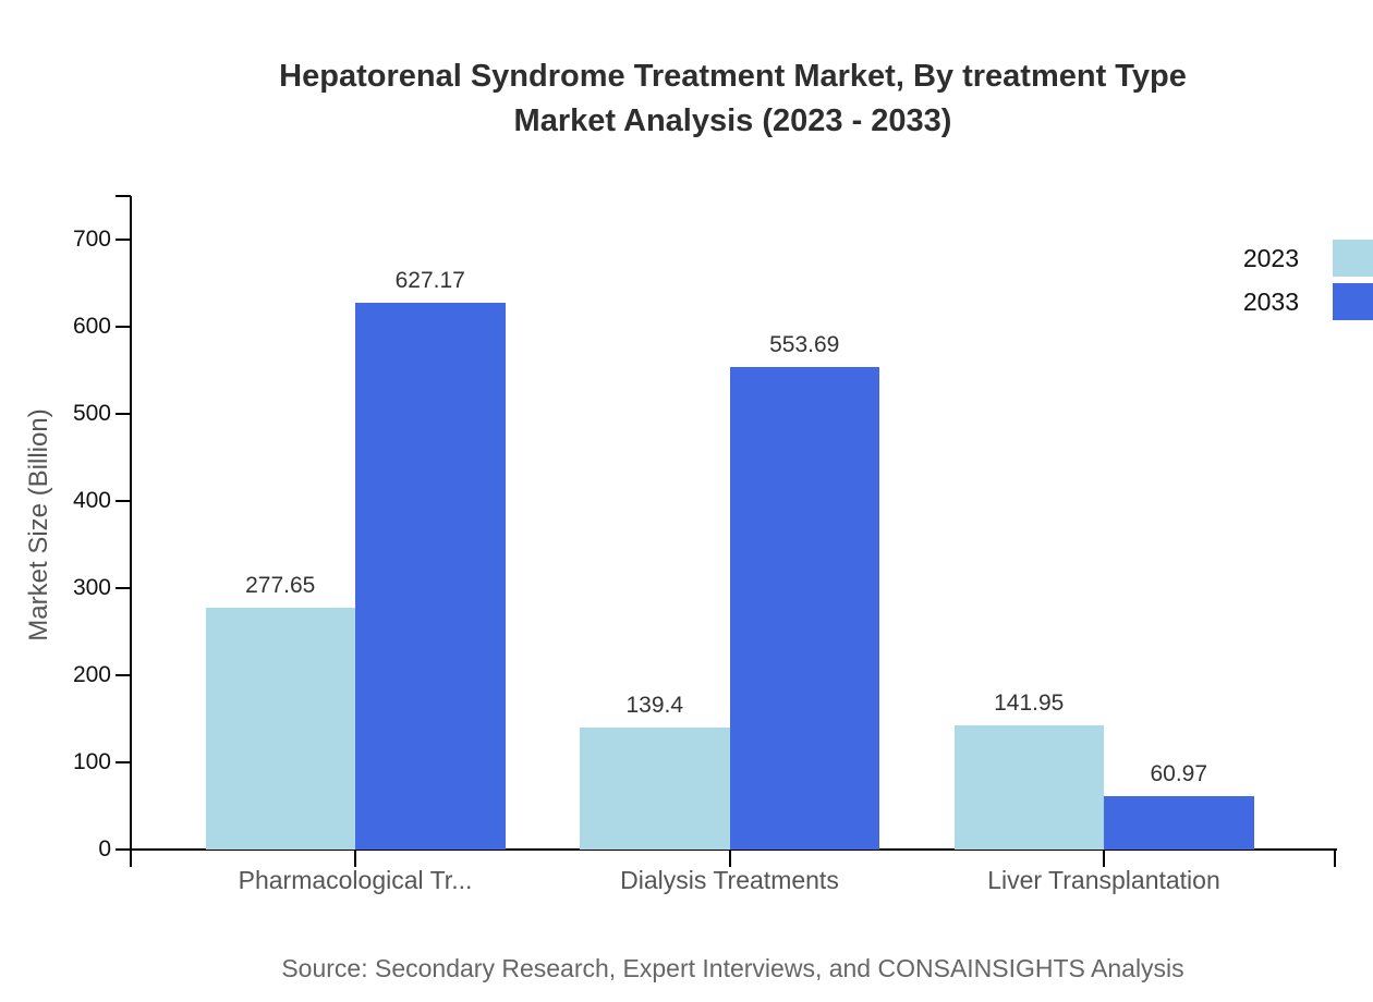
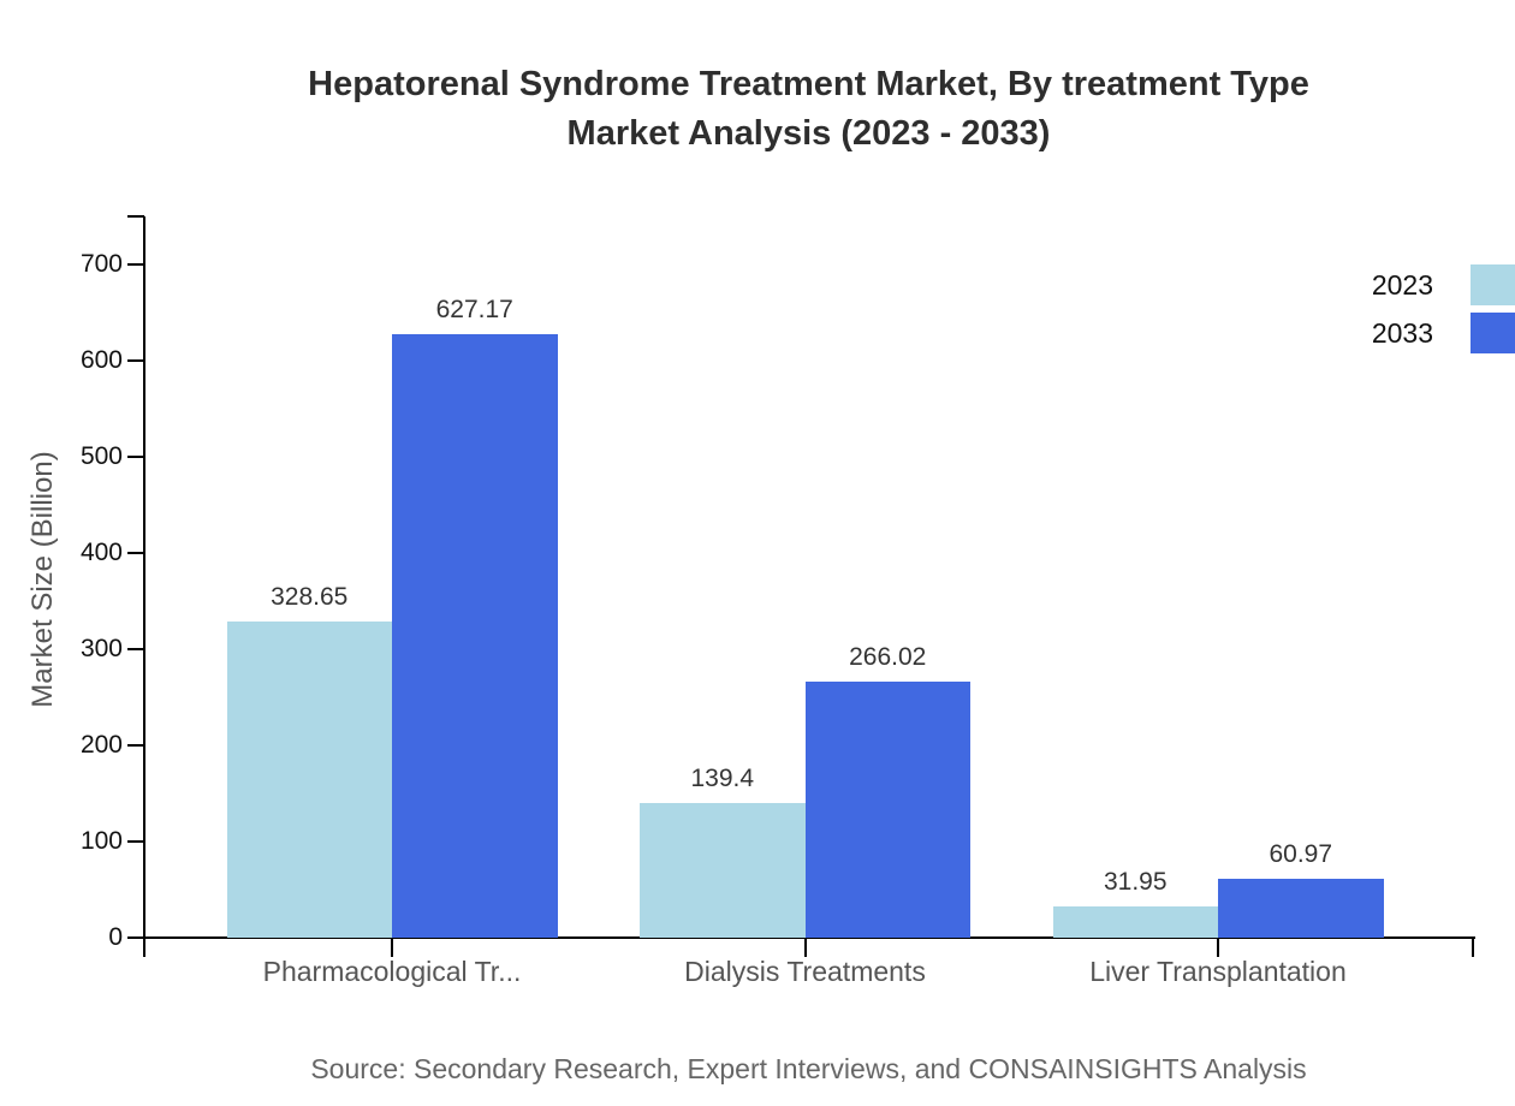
2023/Pharmacological Tr...: 277.65 -> 328.65
2033/Dialysis Treatments: 553.69 -> 266.02
2023/Liver Transplantation: 141.95 -> 31.95
